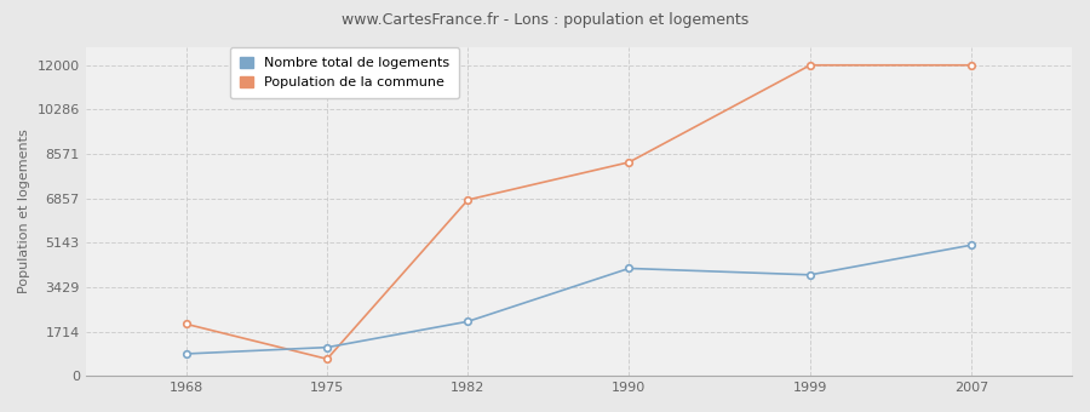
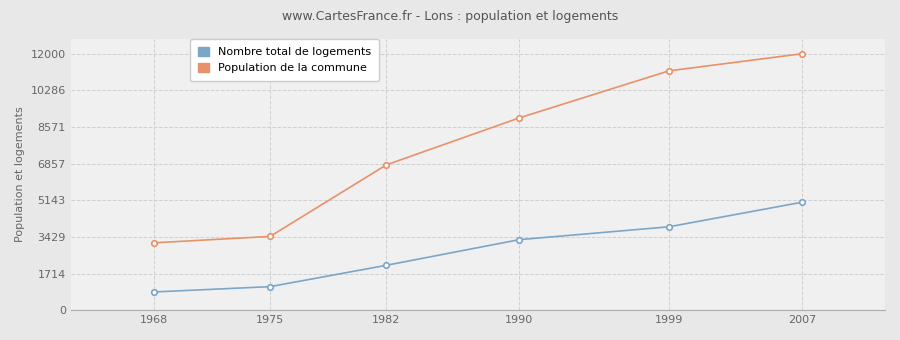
Population de la commune/1968: 2000 -> 3150
Population de la commune/1975: 650 -> 3450
Nombre total de logements/1990: 4150 -> 3300
Population de la commune/1990: 8250 -> 9000
Population de la commune/1999: 12000 -> 11200
